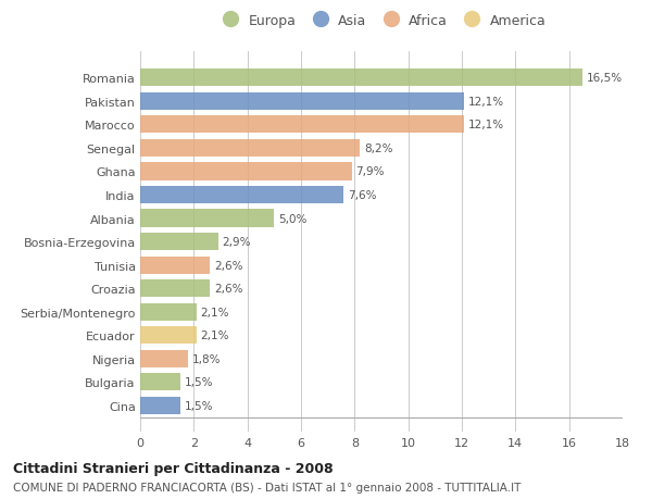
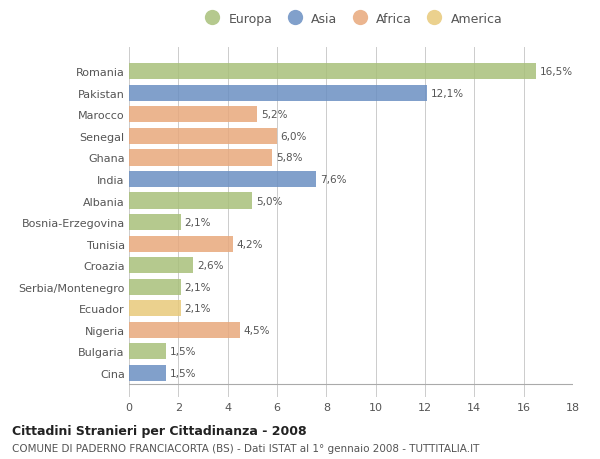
Marocco: 12,1% -> 5,2%
Senegal: 8,2% -> 6,0%
Ghana: 7,9% -> 5,8%
Bosnia-Erzegovina: 2,9% -> 2,1%
Tunisia: 2,6% -> 4,2%
Nigeria: 1,8% -> 4,5%
